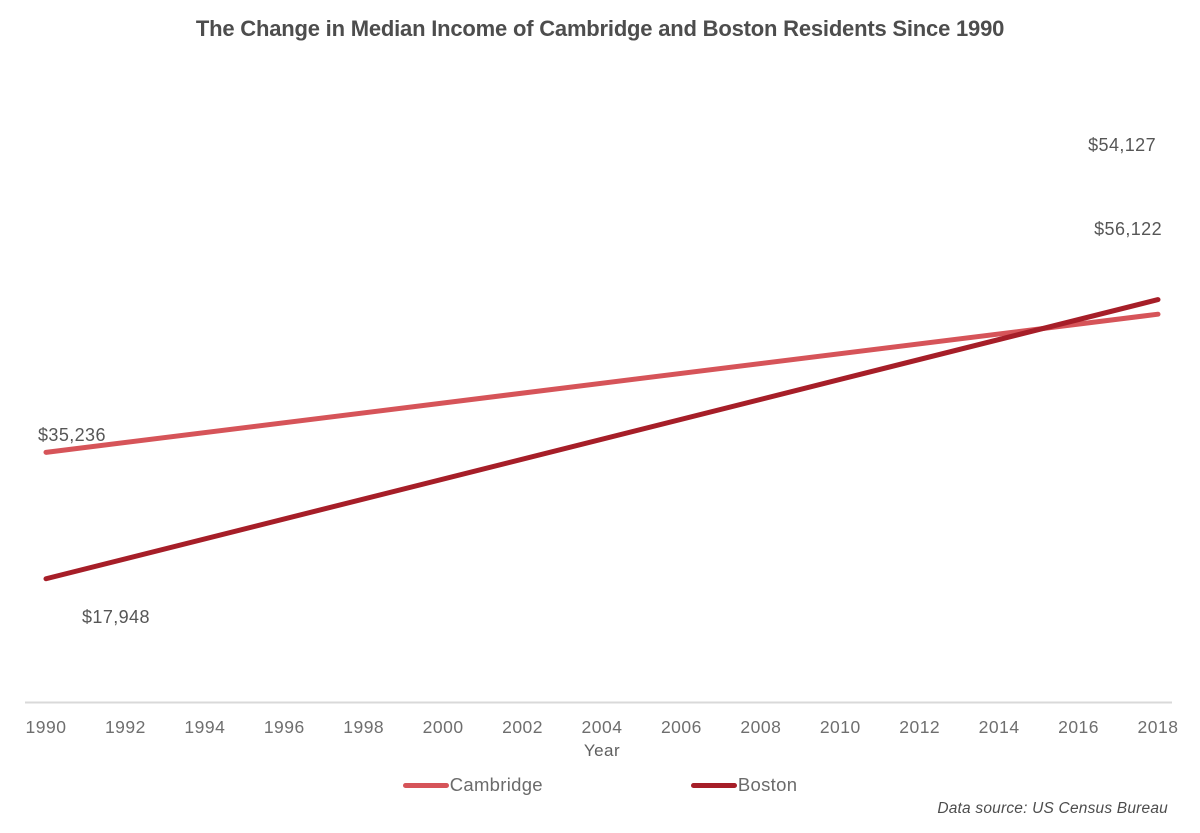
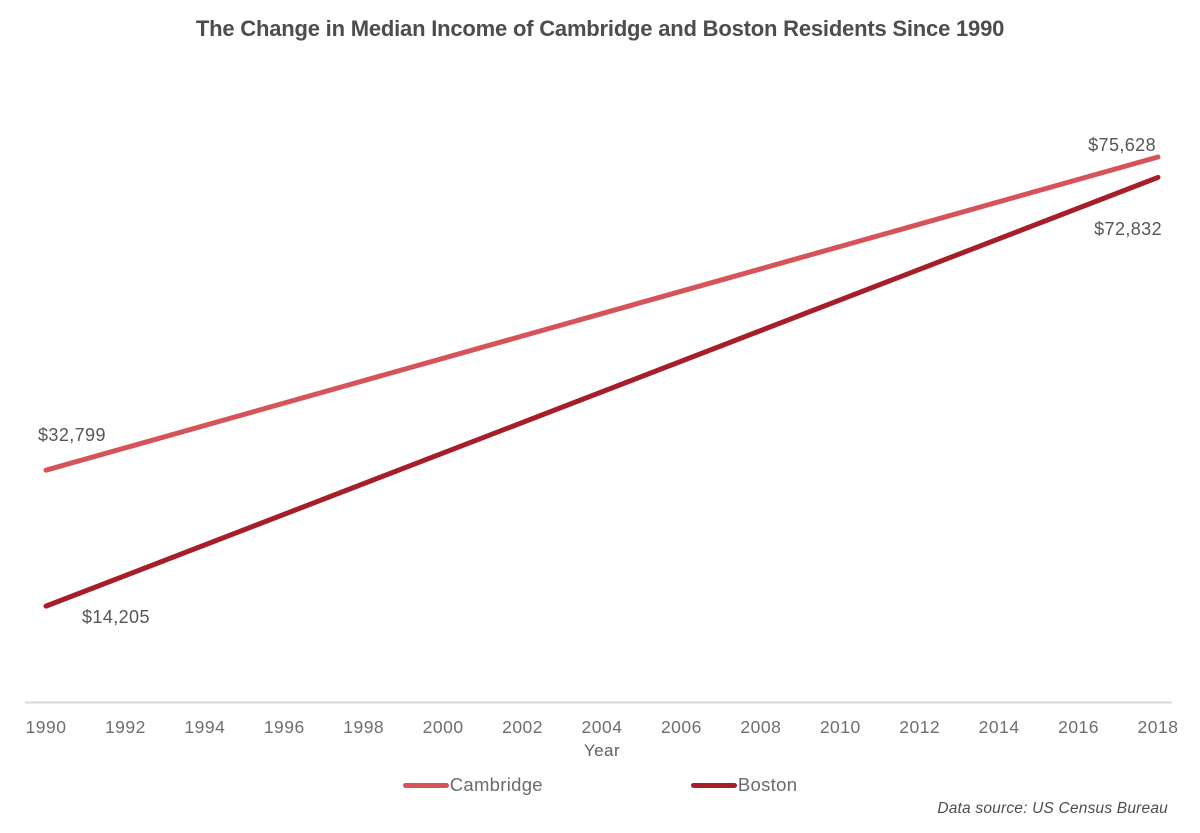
Cambridge/1990: $35,236 -> $32,799
Boston/1990: $17,948 -> $14,205
Cambridge/2018: $54,127 -> $75,628
Boston/2018: $56,122 -> $72,832
